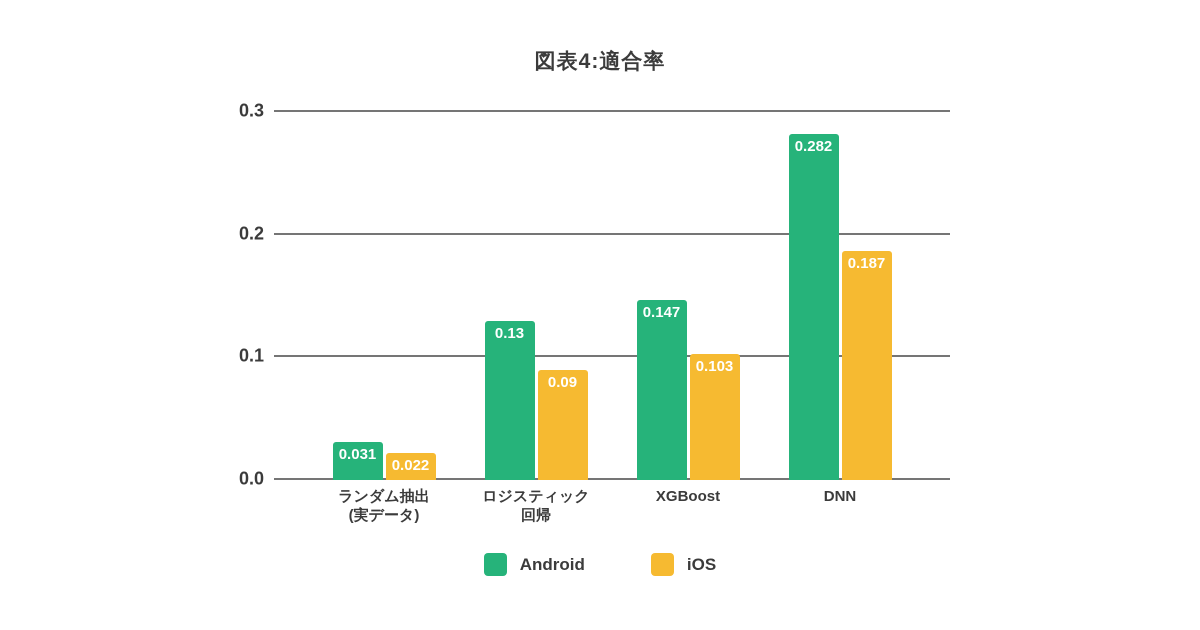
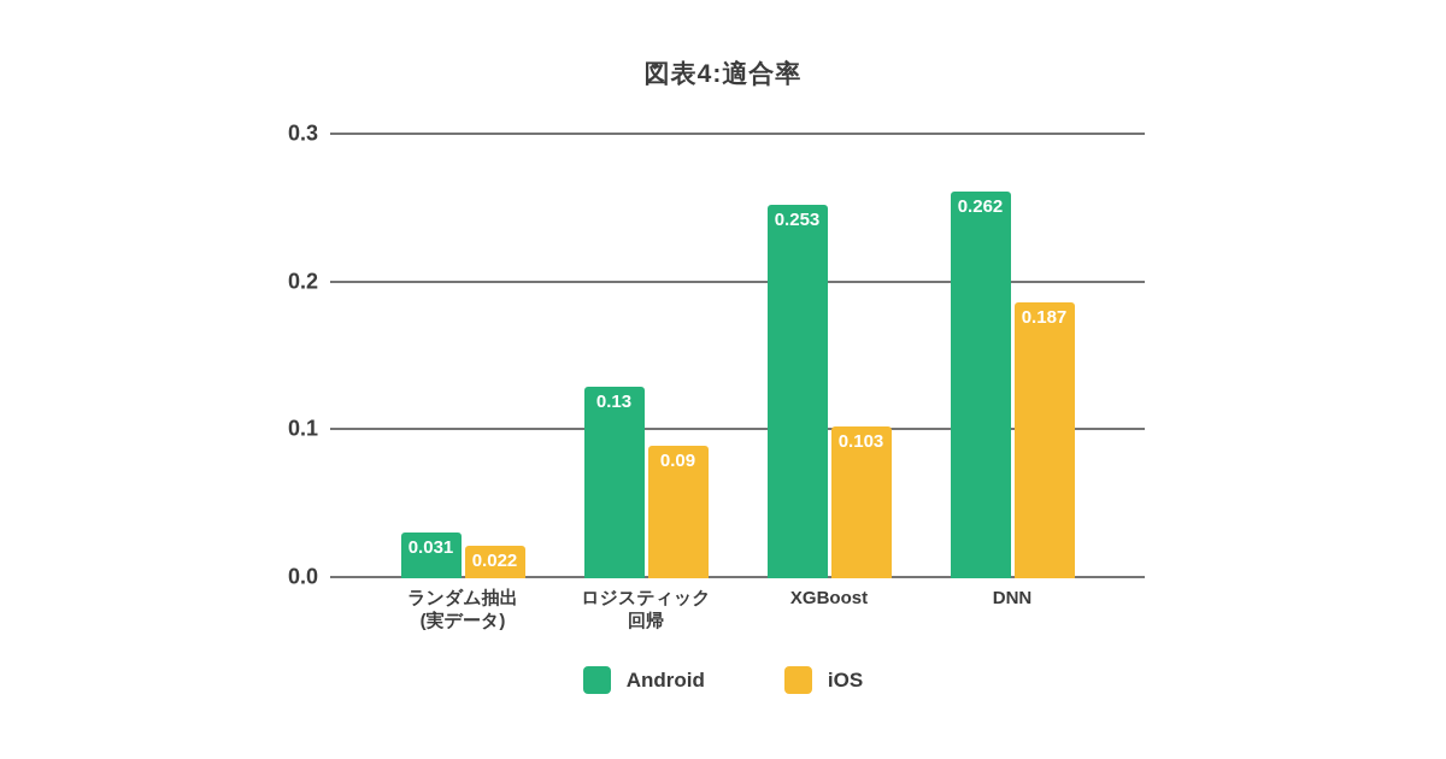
Android/XGBoost: 0.147 -> 0.253
Android/DNN: 0.282 -> 0.262
